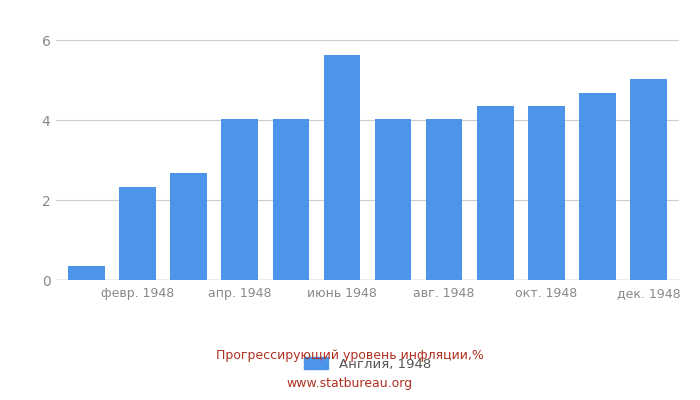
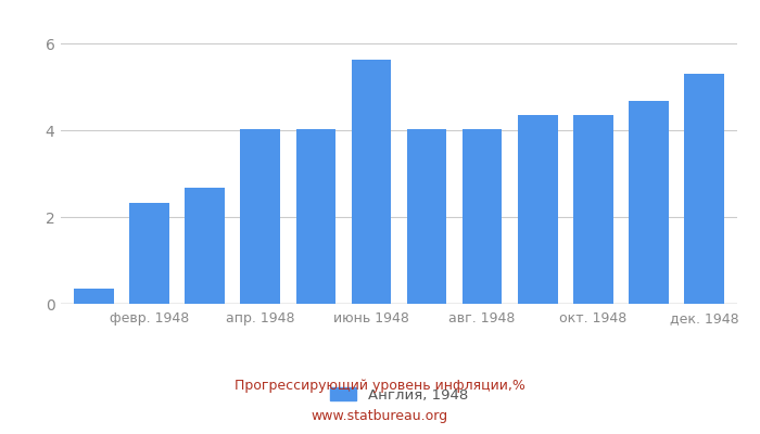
дек. 1948: 5.02 -> 5.30
